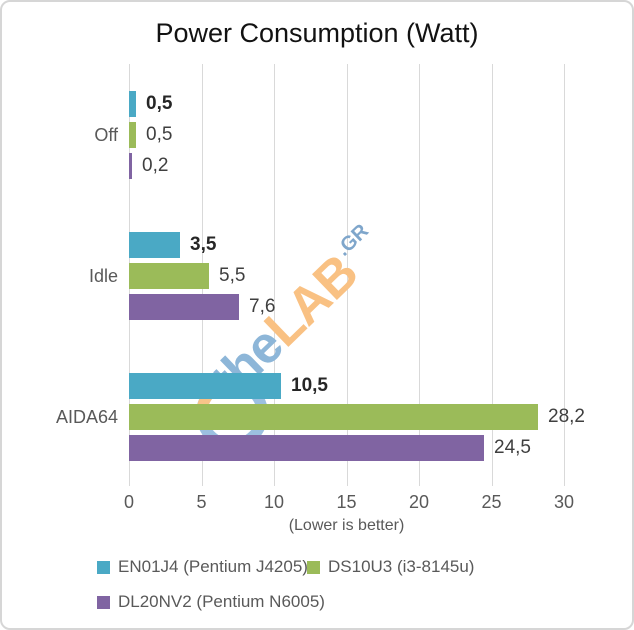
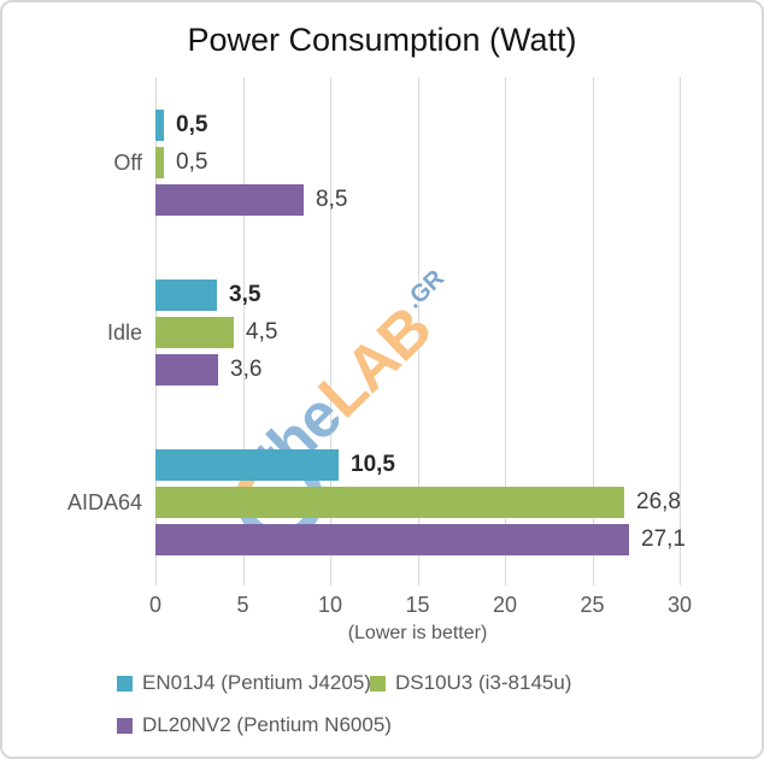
DL20NV2 (Pentium N6005)/Off: 0,2 -> 8,5
DS10U3 (i3-8145u)/Idle: 5,5 -> 4,5
DL20NV2 (Pentium N6005)/Idle: 7,6 -> 3,6
DS10U3 (i3-8145u)/AIDA64: 28,2 -> 26,8
DL20NV2 (Pentium N6005)/AIDA64: 24,5 -> 27,1
